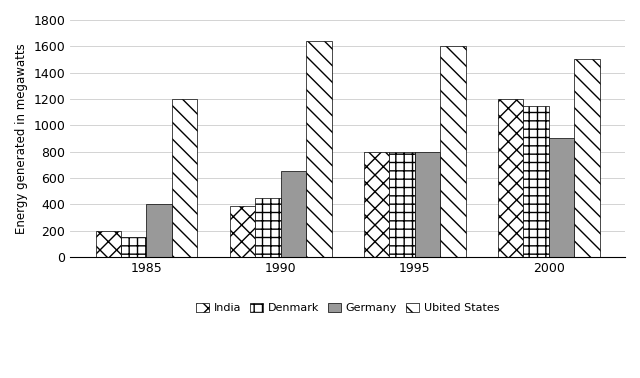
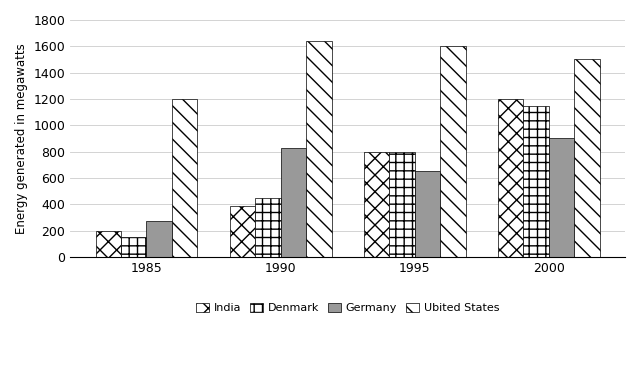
Germany/1985: 400 -> 270
Germany/1990: 650 -> 830
Germany/1995: 800 -> 650
